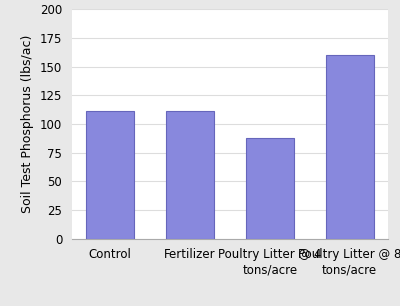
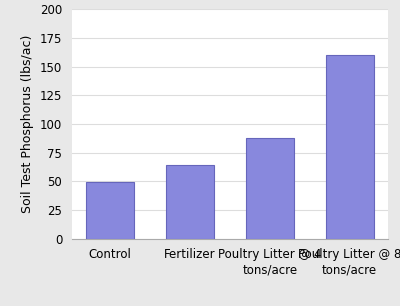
Control: 111 -> 49
Fertilizer: 111 -> 64
